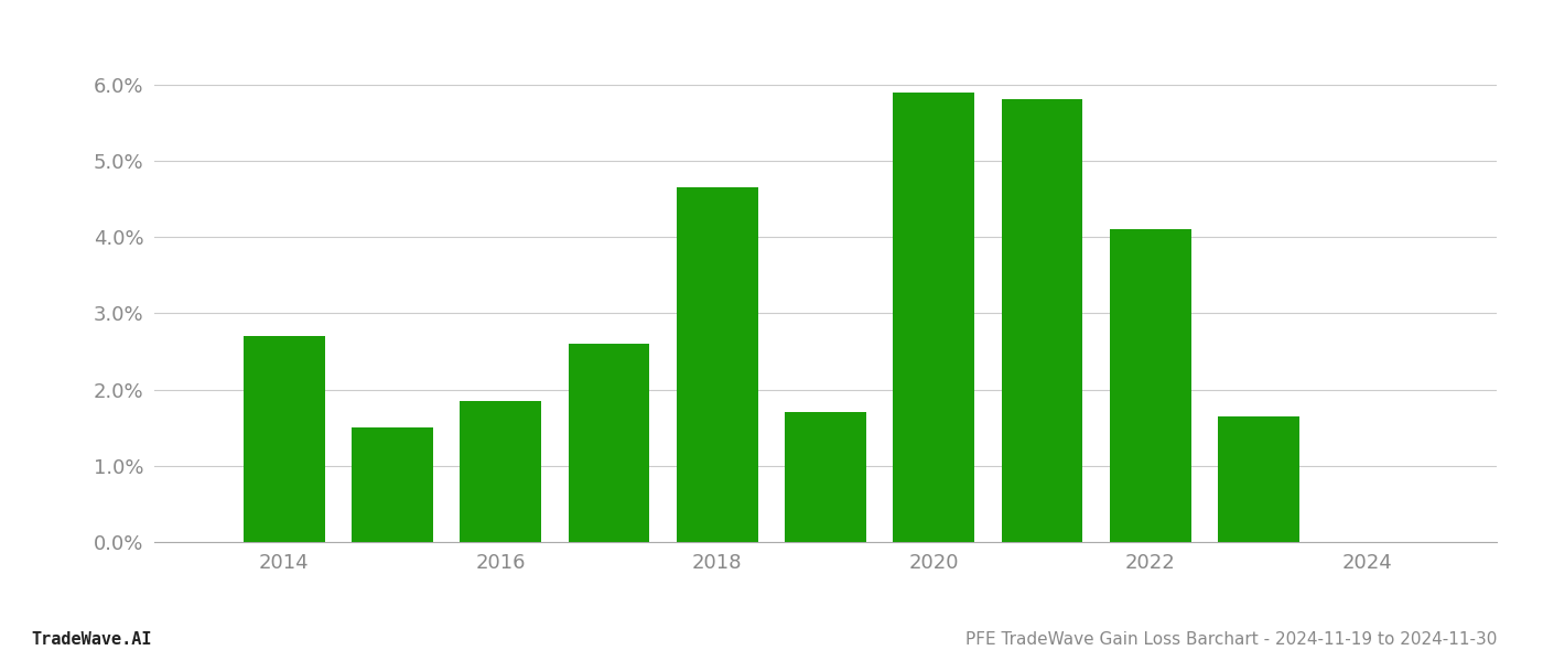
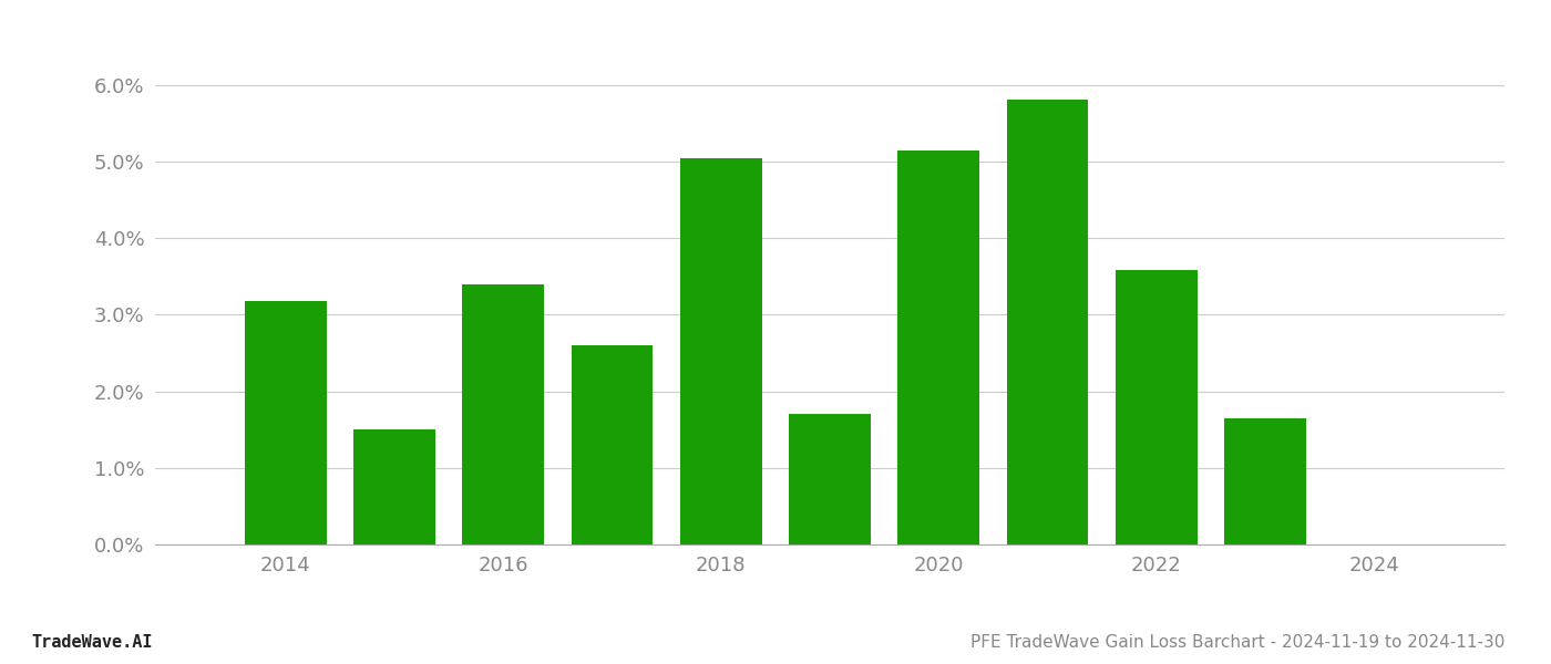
2014: 2.70% -> 3.18%
2016: 1.85% -> 3.40%
2018: 4.65% -> 5.04%
2020: 5.90% -> 5.14%
2022: 4.10% -> 3.58%
